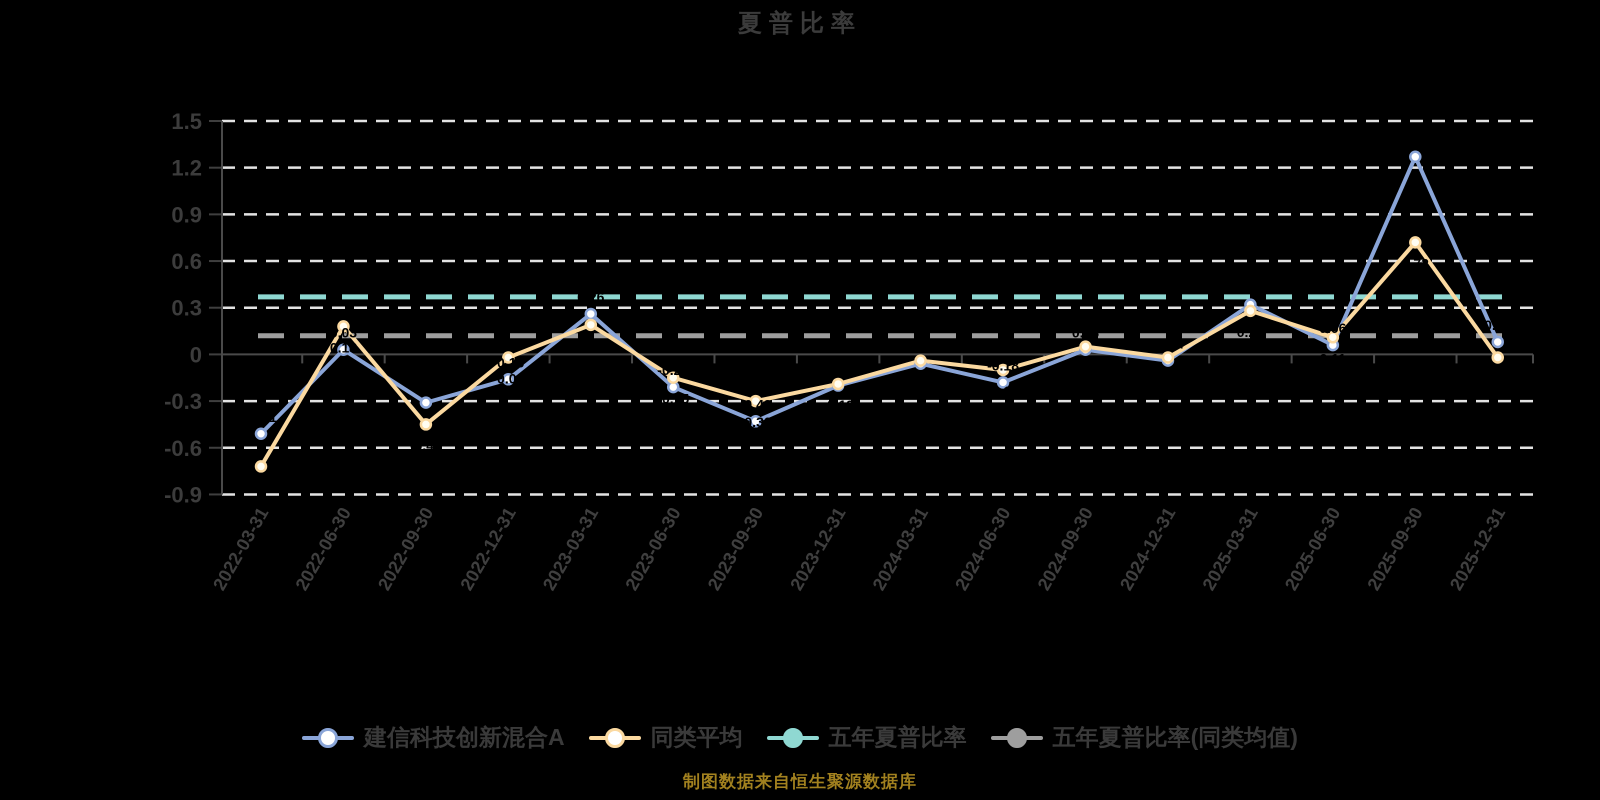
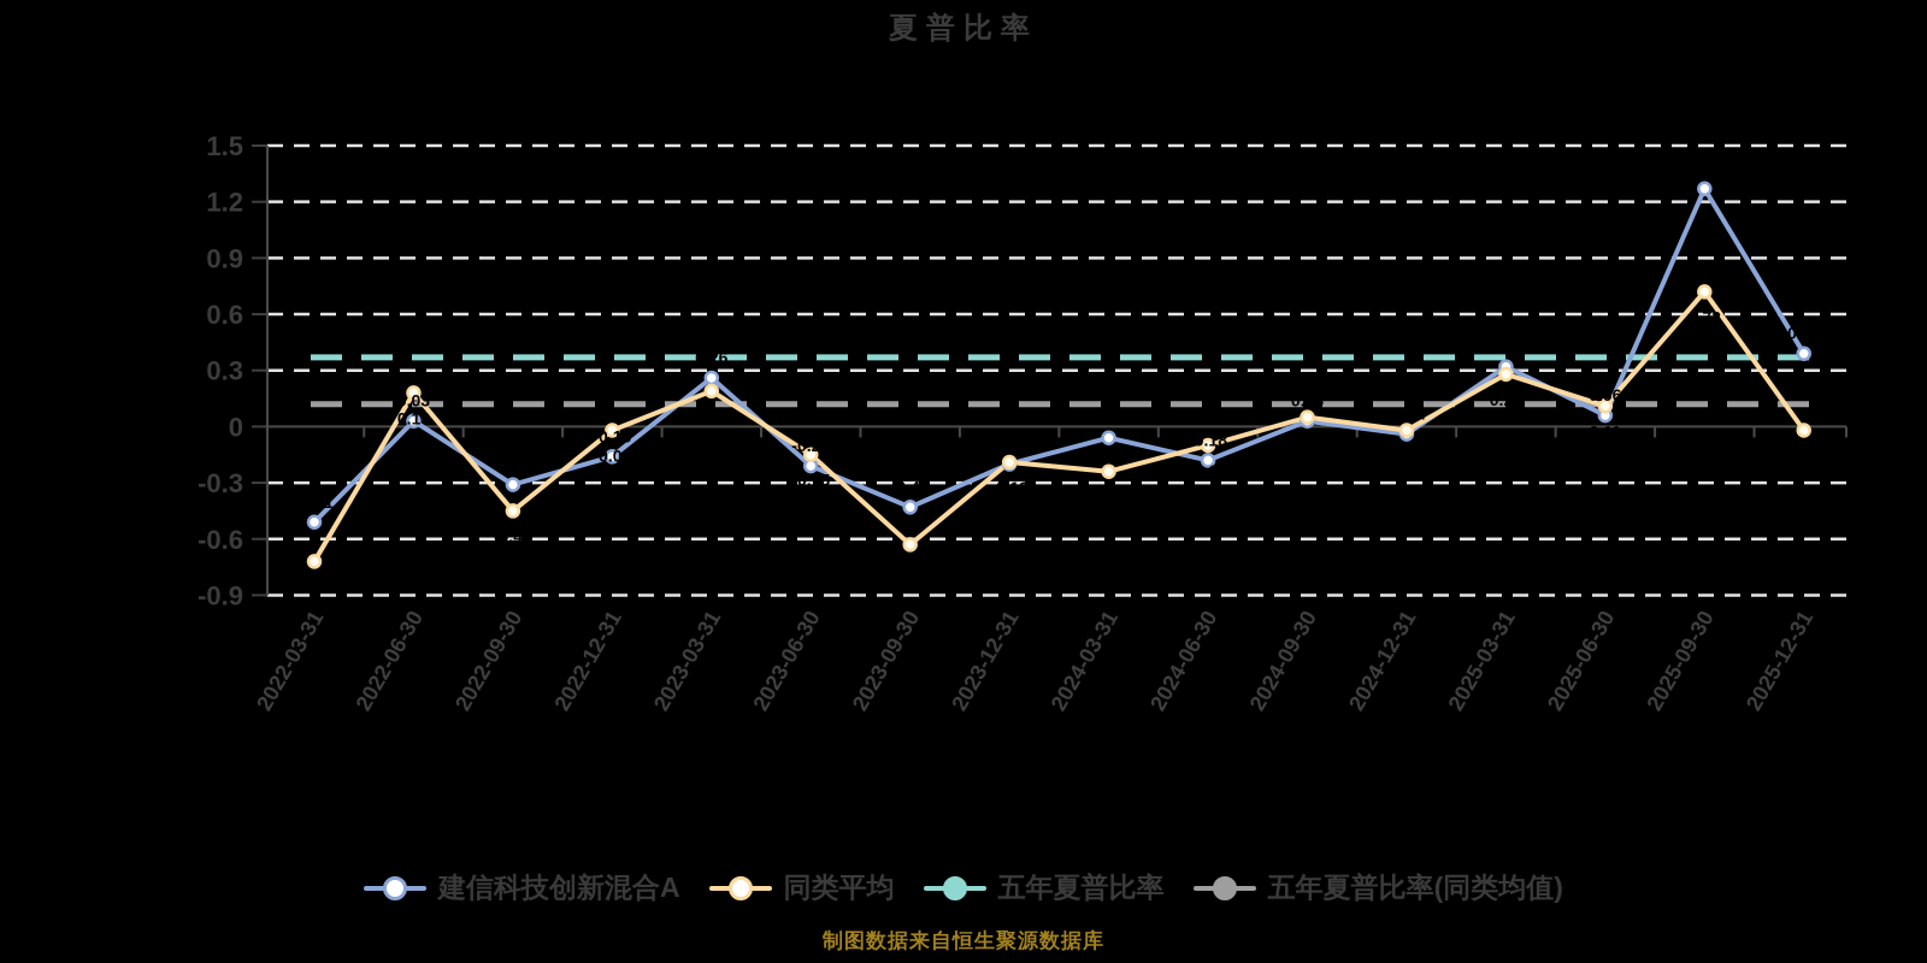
同类平均/2023-09-30: -0.30 -> -0.63
同类平均/2024-03-31: -0.04 -> -0.24
建信科技创新混合A/2025-12-31: 0.08 -> 0.39
